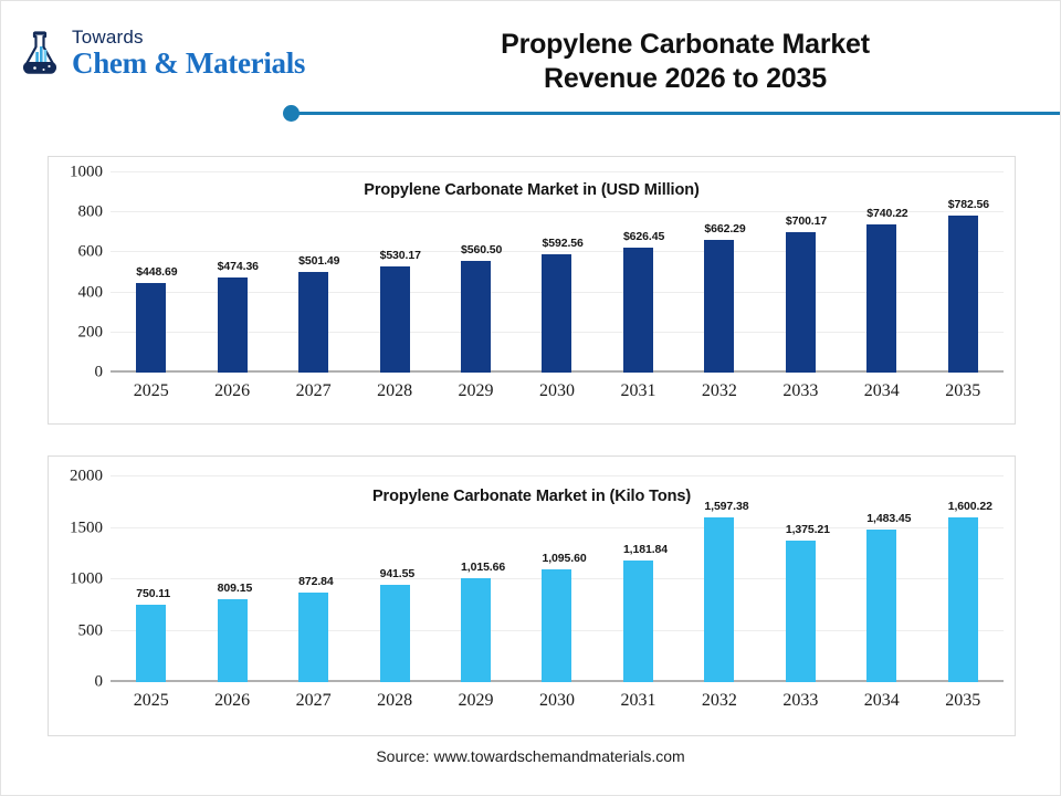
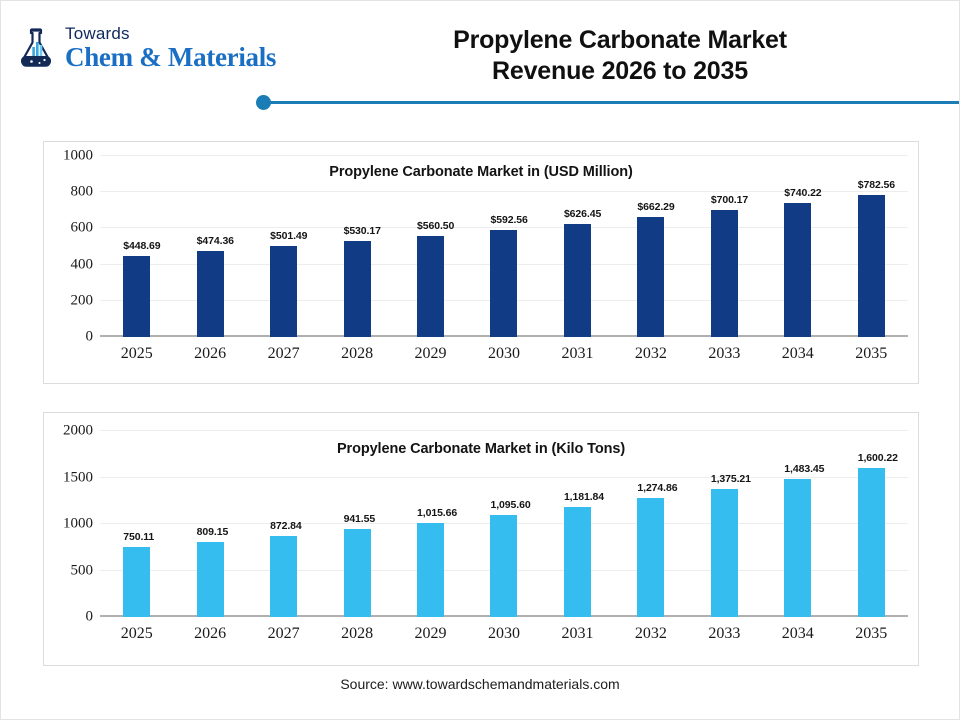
Propylene Carbonate Market in (Kilo Tons)/2032: 1,597.38 -> 1,274.86
